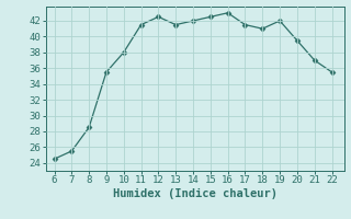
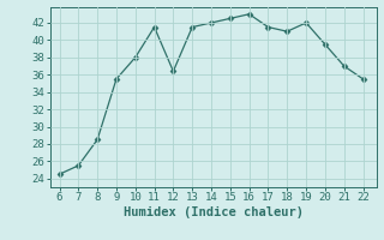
12: 42.5 -> 36.4
